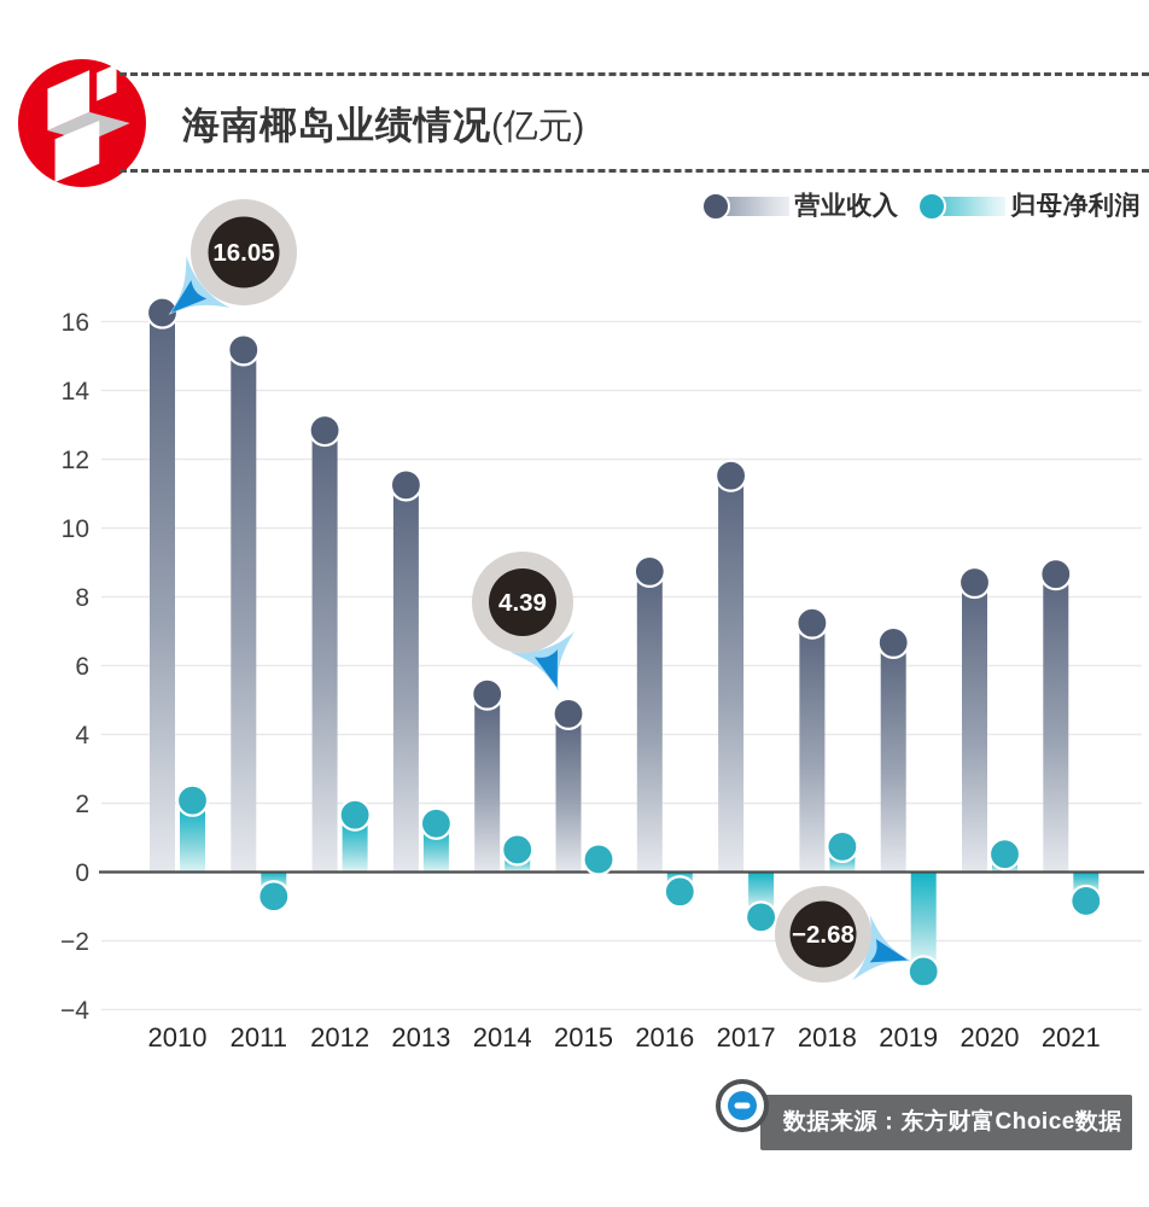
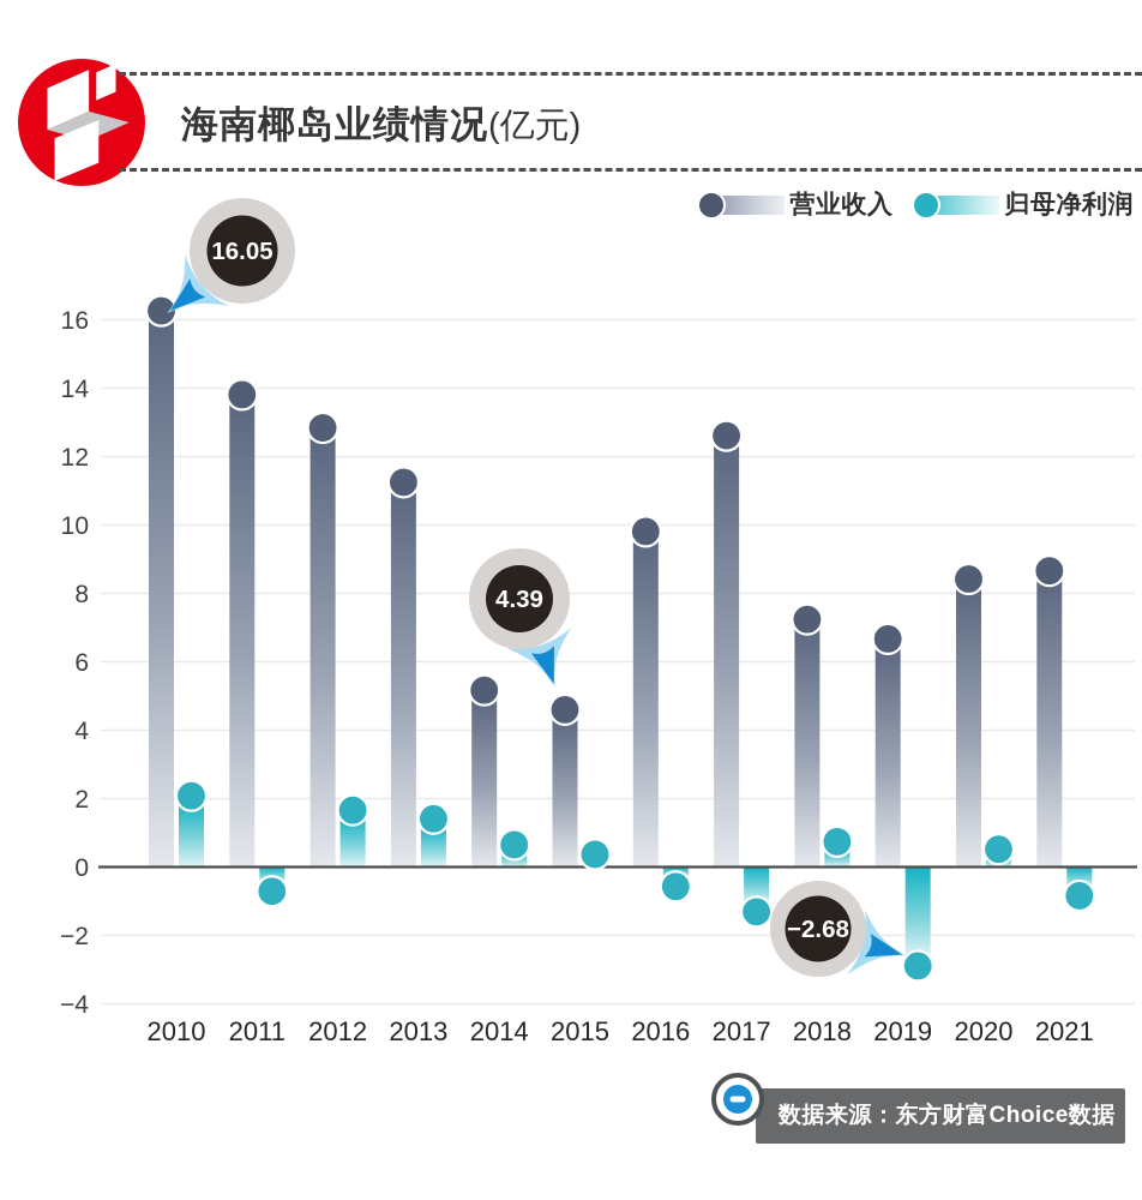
营业收入/2011: 15.0 -> 13.6
营业收入/2016: 8.5 -> 9.6
营业收入/2017: 11.3 -> 12.4
